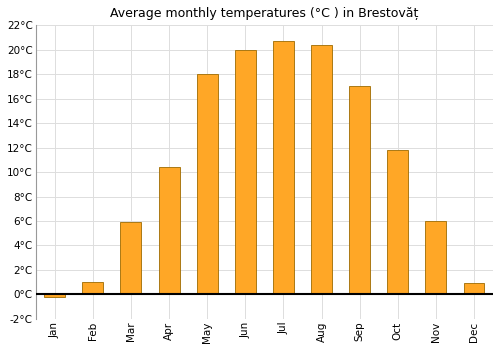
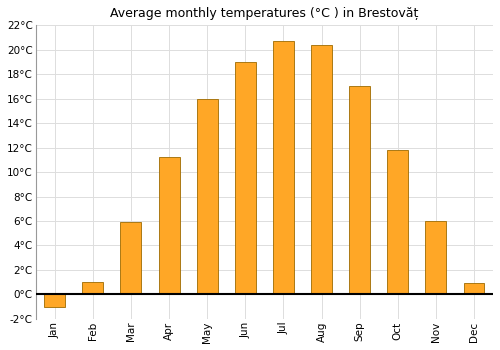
Jan: -0.2°C -> -1.0°C
Apr: 10.4°C -> 11.2°C
May: 18.0°C -> 16.0°C
Jun: 20.0°C -> 19.0°C
